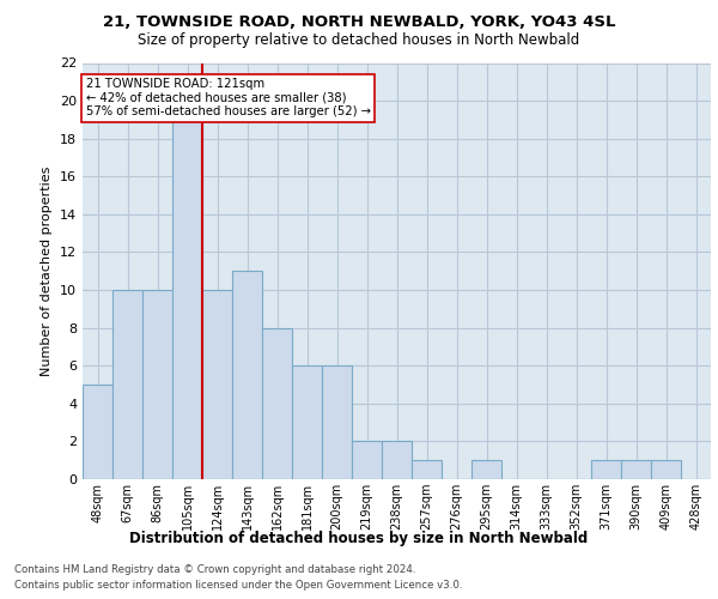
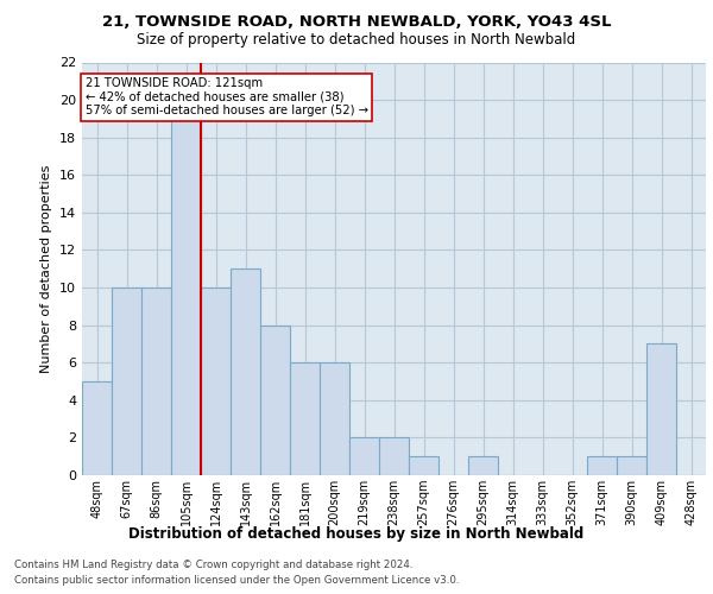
409sqm: 1 -> 7
